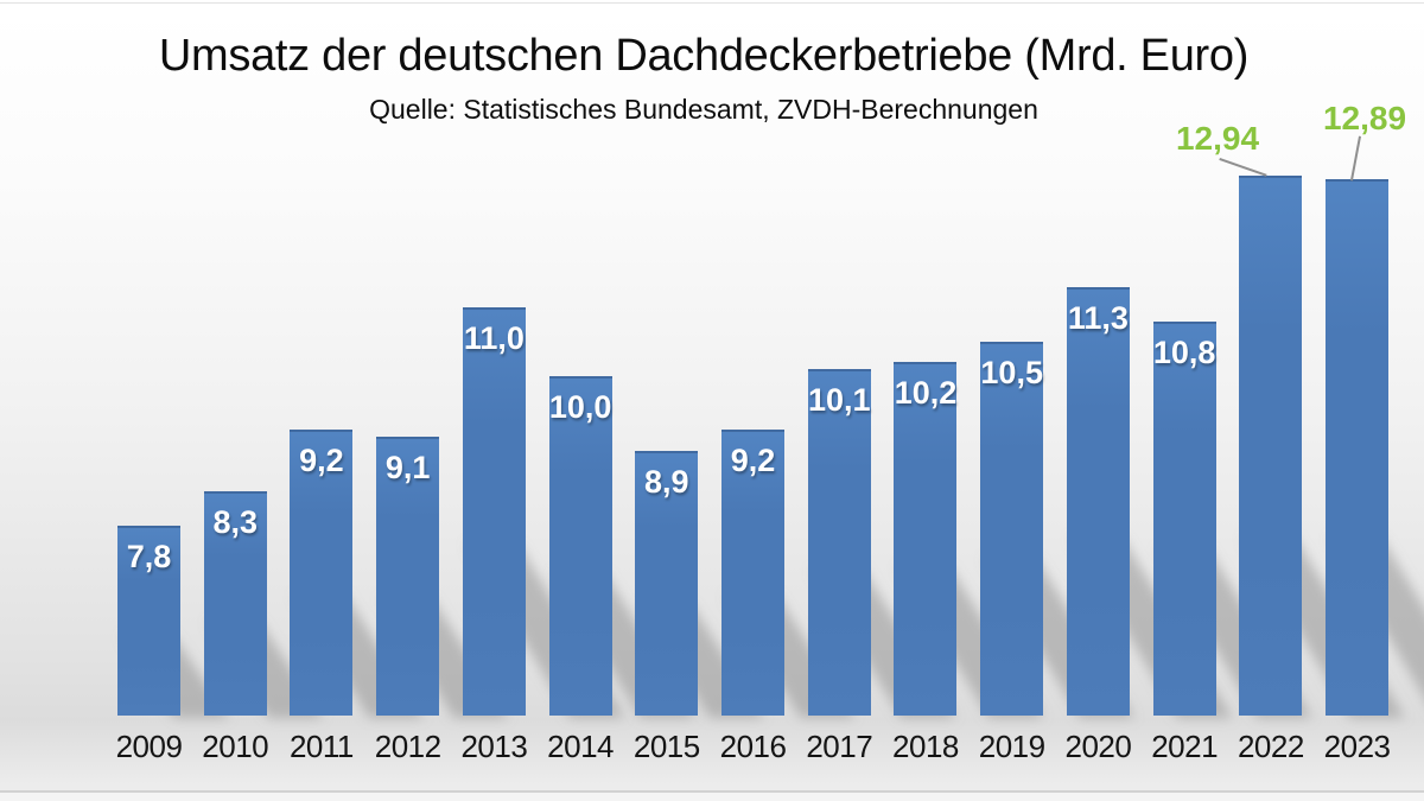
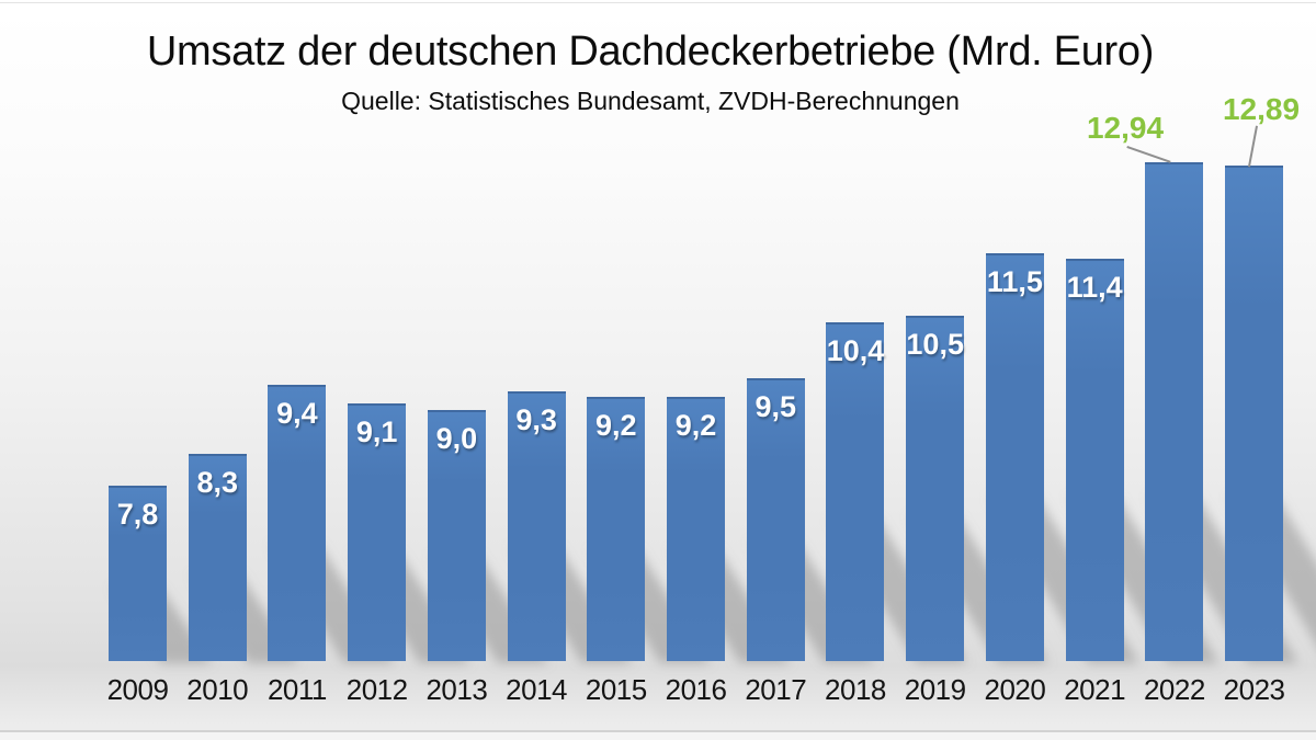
2011: 9,2 -> 9,4
2013: 11,0 -> 9,0
2014: 10,0 -> 9,3
2015: 8,9 -> 9,2
2017: 10,1 -> 9,5
2018: 10,2 -> 10,4
2020: 11,3 -> 11,5
2021: 10,8 -> 11,4
